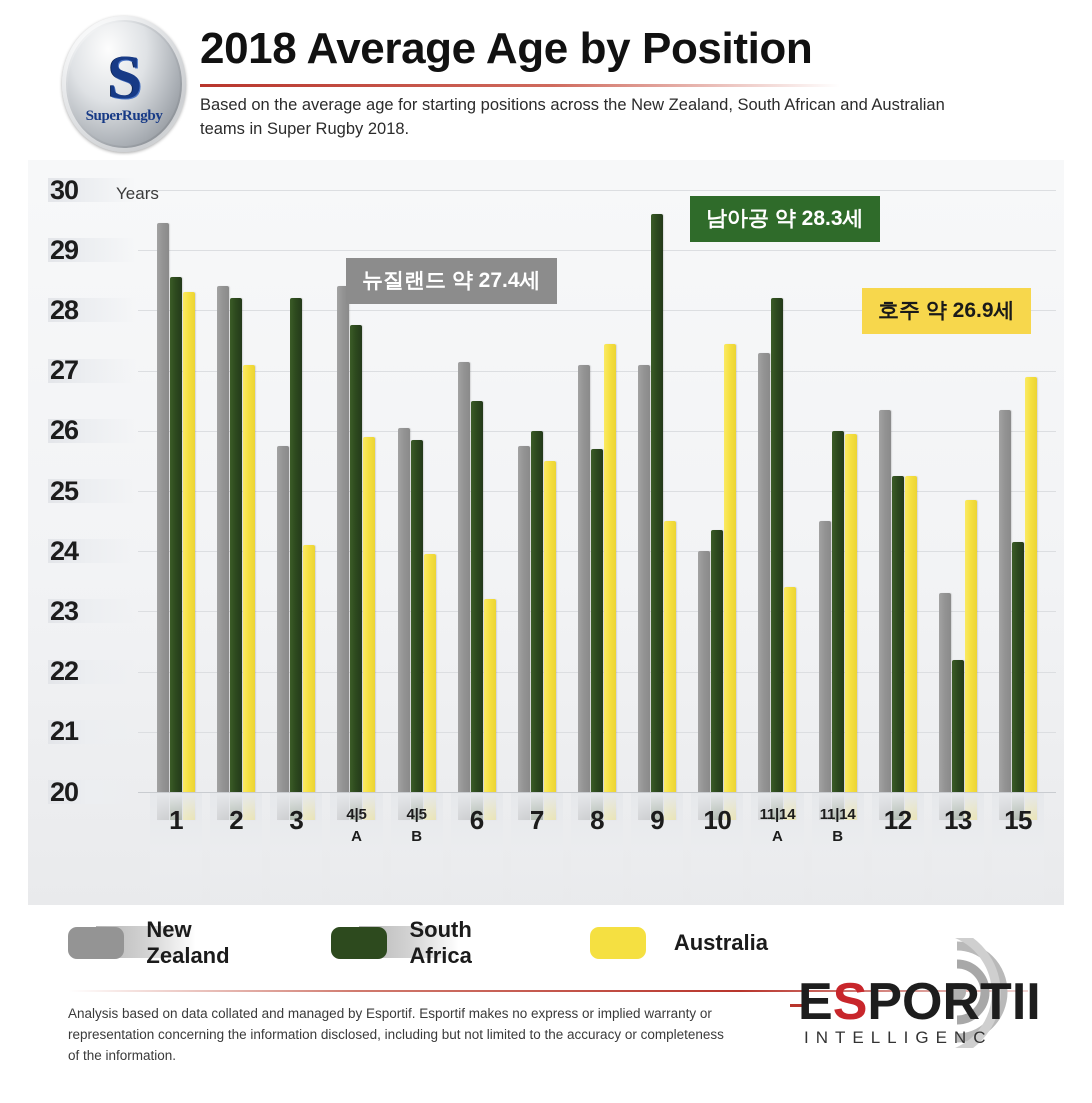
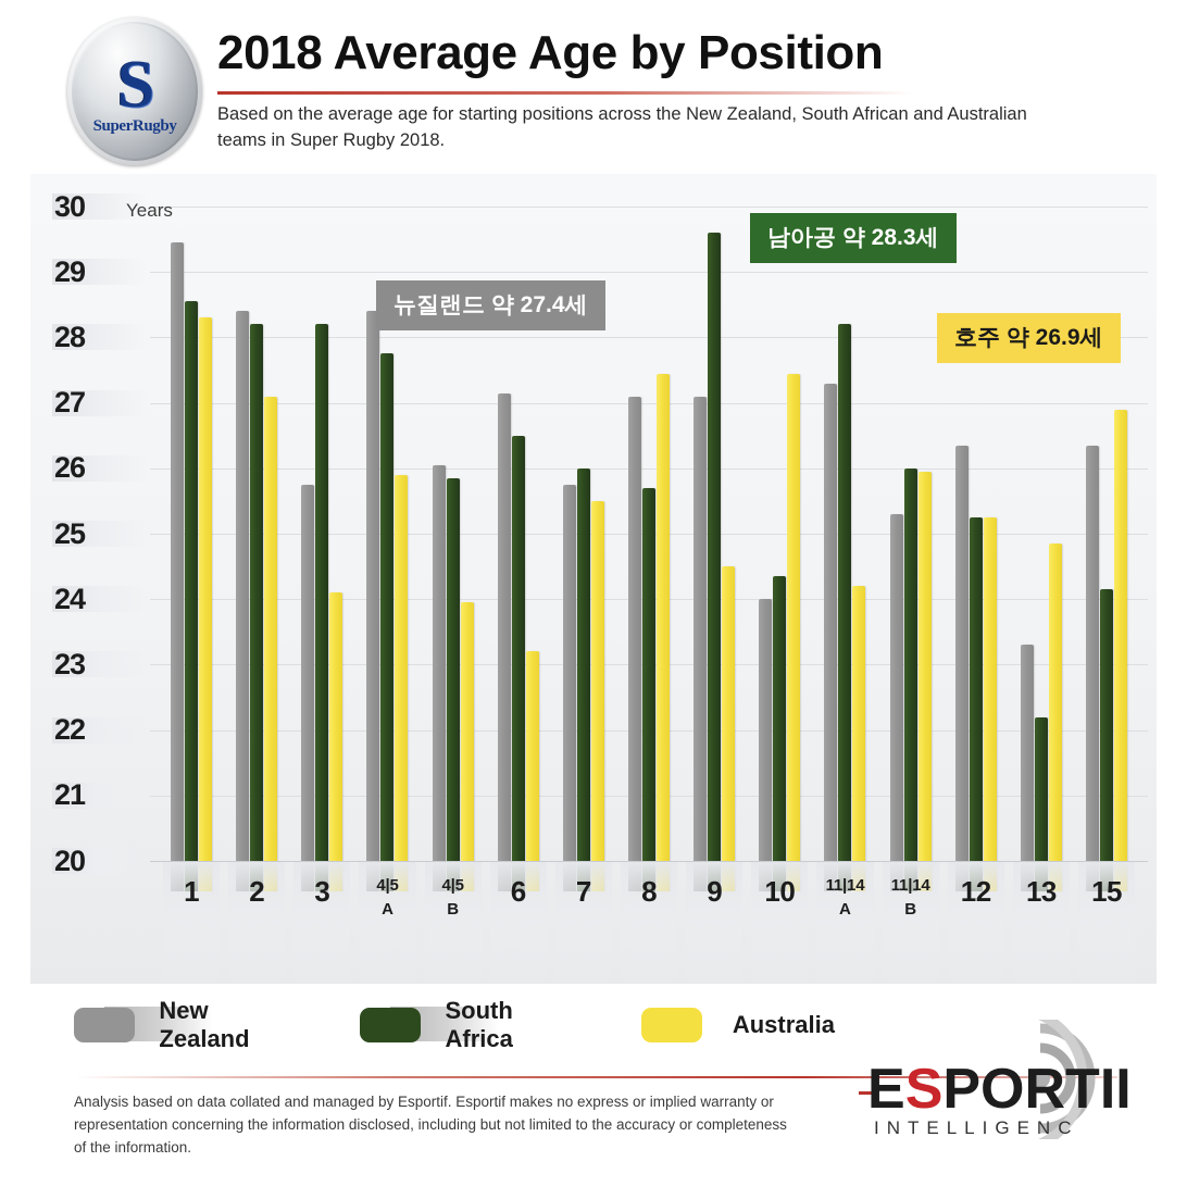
Australia/11|14 A: 23.4 -> 24.2
New Zealand/11|14 B: 24.5 -> 25.3
